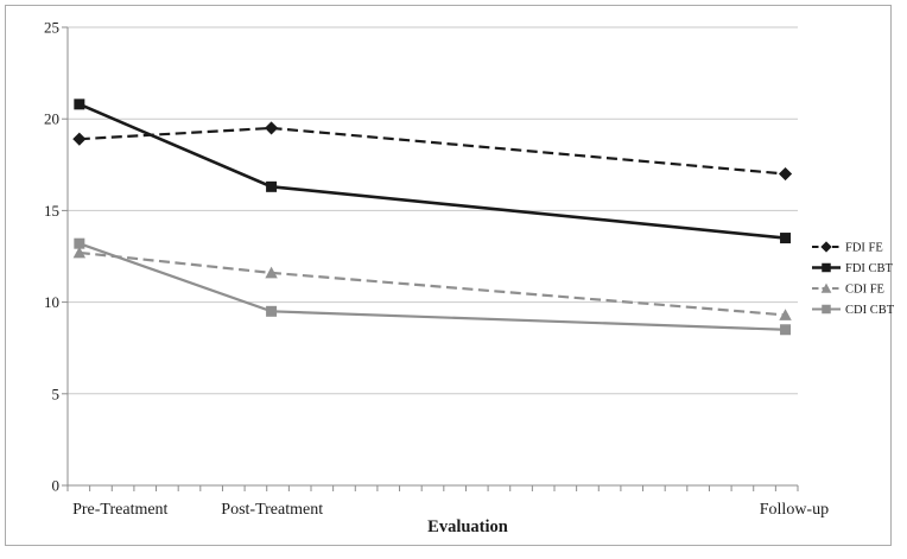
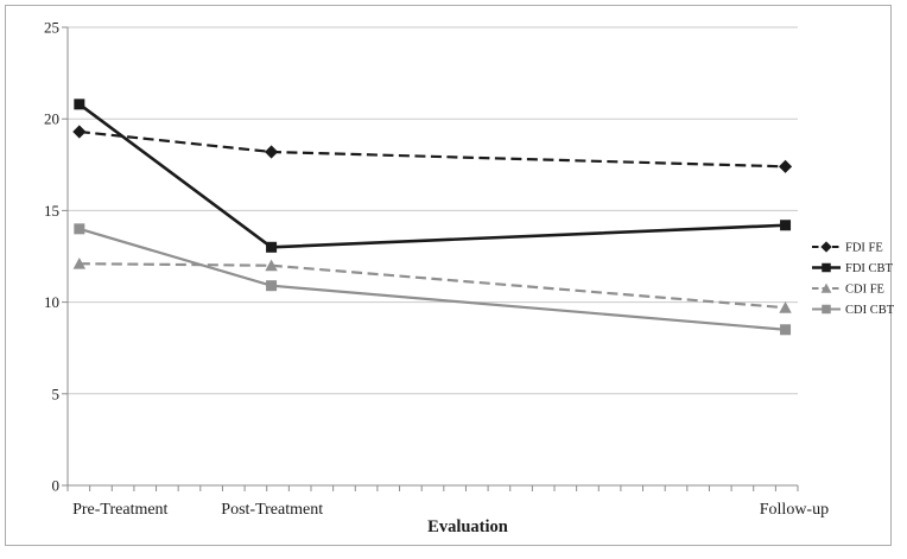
FDI FE/Pre-Treatment: 18.9 -> 19.3
CDI FE/Pre-Treatment: 12.7 -> 12.1
CDI CBT/Pre-Treatment: 13.2 -> 14.0
FDI FE/Post-Treatment: 19.5 -> 18.2
FDI CBT/Post-Treatment: 16.3 -> 13.0
CDI FE/Post-Treatment: 11.6 -> 12.0
CDI CBT/Post-Treatment: 9.5 -> 10.9
FDI FE/Follow-up: 17.0 -> 17.4
FDI CBT/Follow-up: 13.5 -> 14.2
CDI FE/Follow-up: 9.3 -> 9.7
